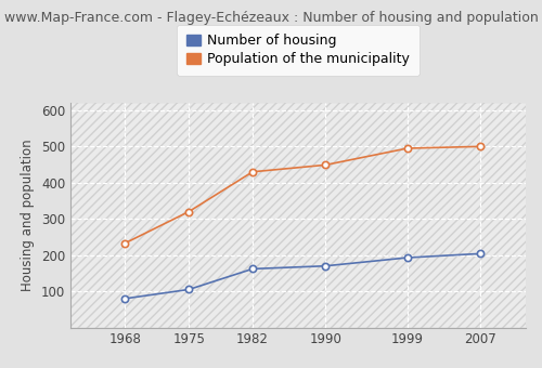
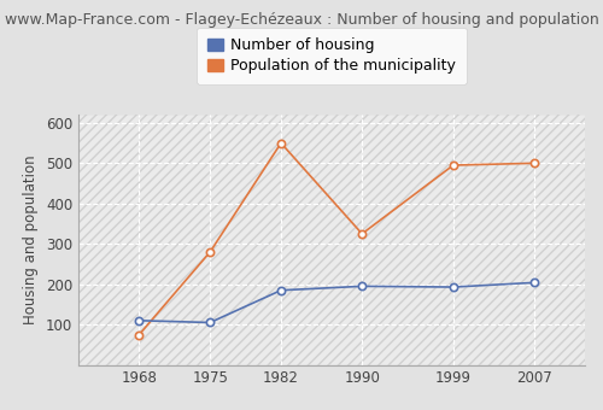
Number of housing/1968: 80 -> 110
Population of the municipality/1968: 233 -> 75
Population of the municipality/1975: 320 -> 280
Number of housing/1982: 162 -> 185
Population of the municipality/1982: 430 -> 550
Number of housing/1990: 170 -> 195
Population of the municipality/1990: 449 -> 325
